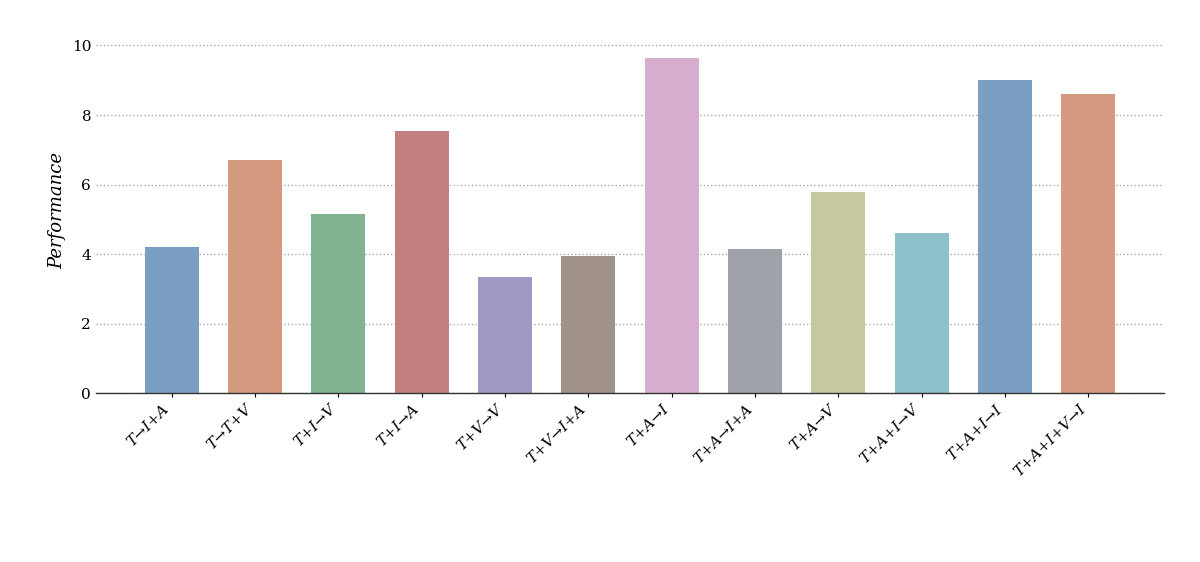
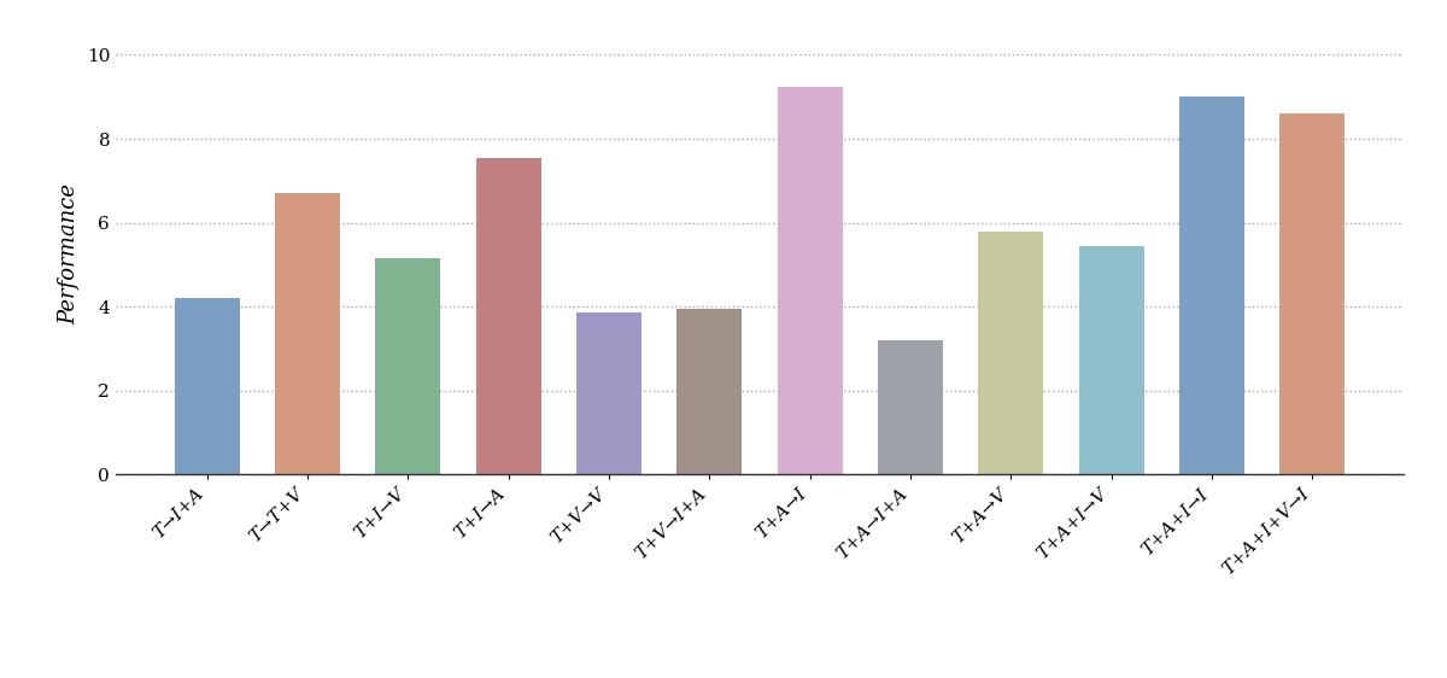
T+V→V: 3.35 -> 3.85
T+A→I: 9.65 -> 9.25
T+A→I+A: 4.15 -> 3.20
T+A+I→V: 4.60 -> 5.45
